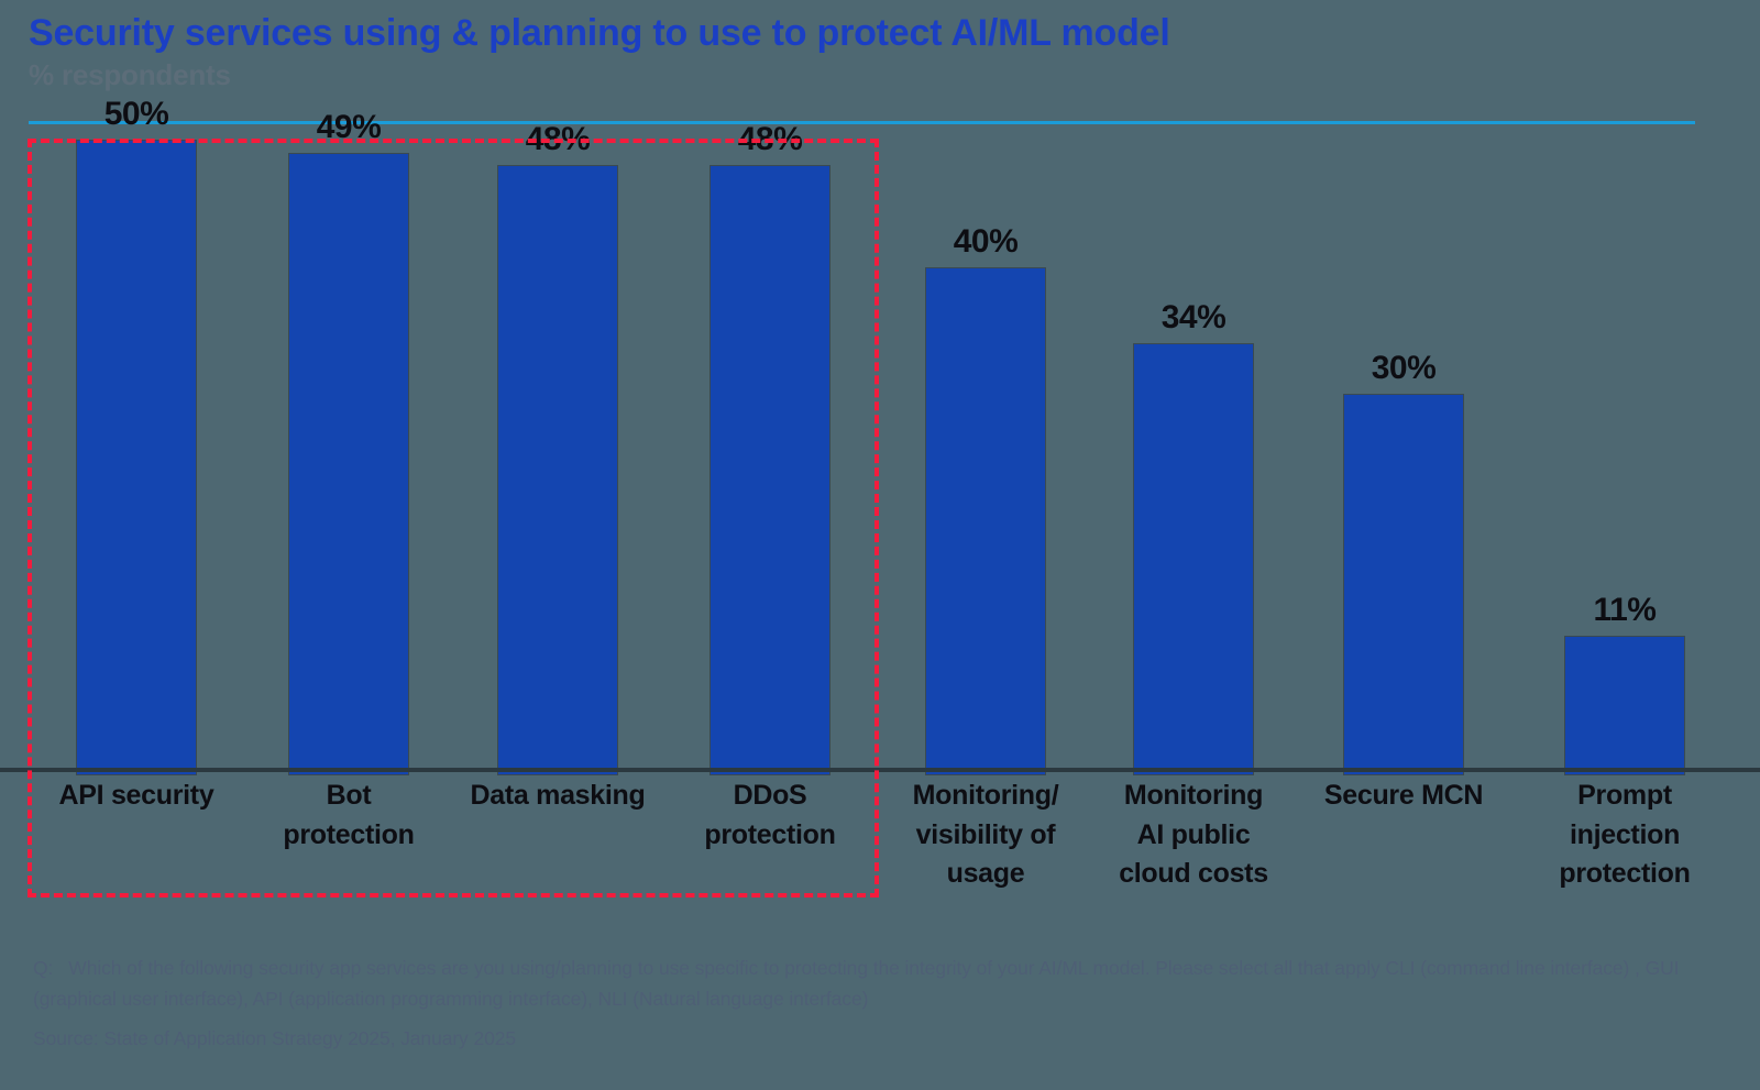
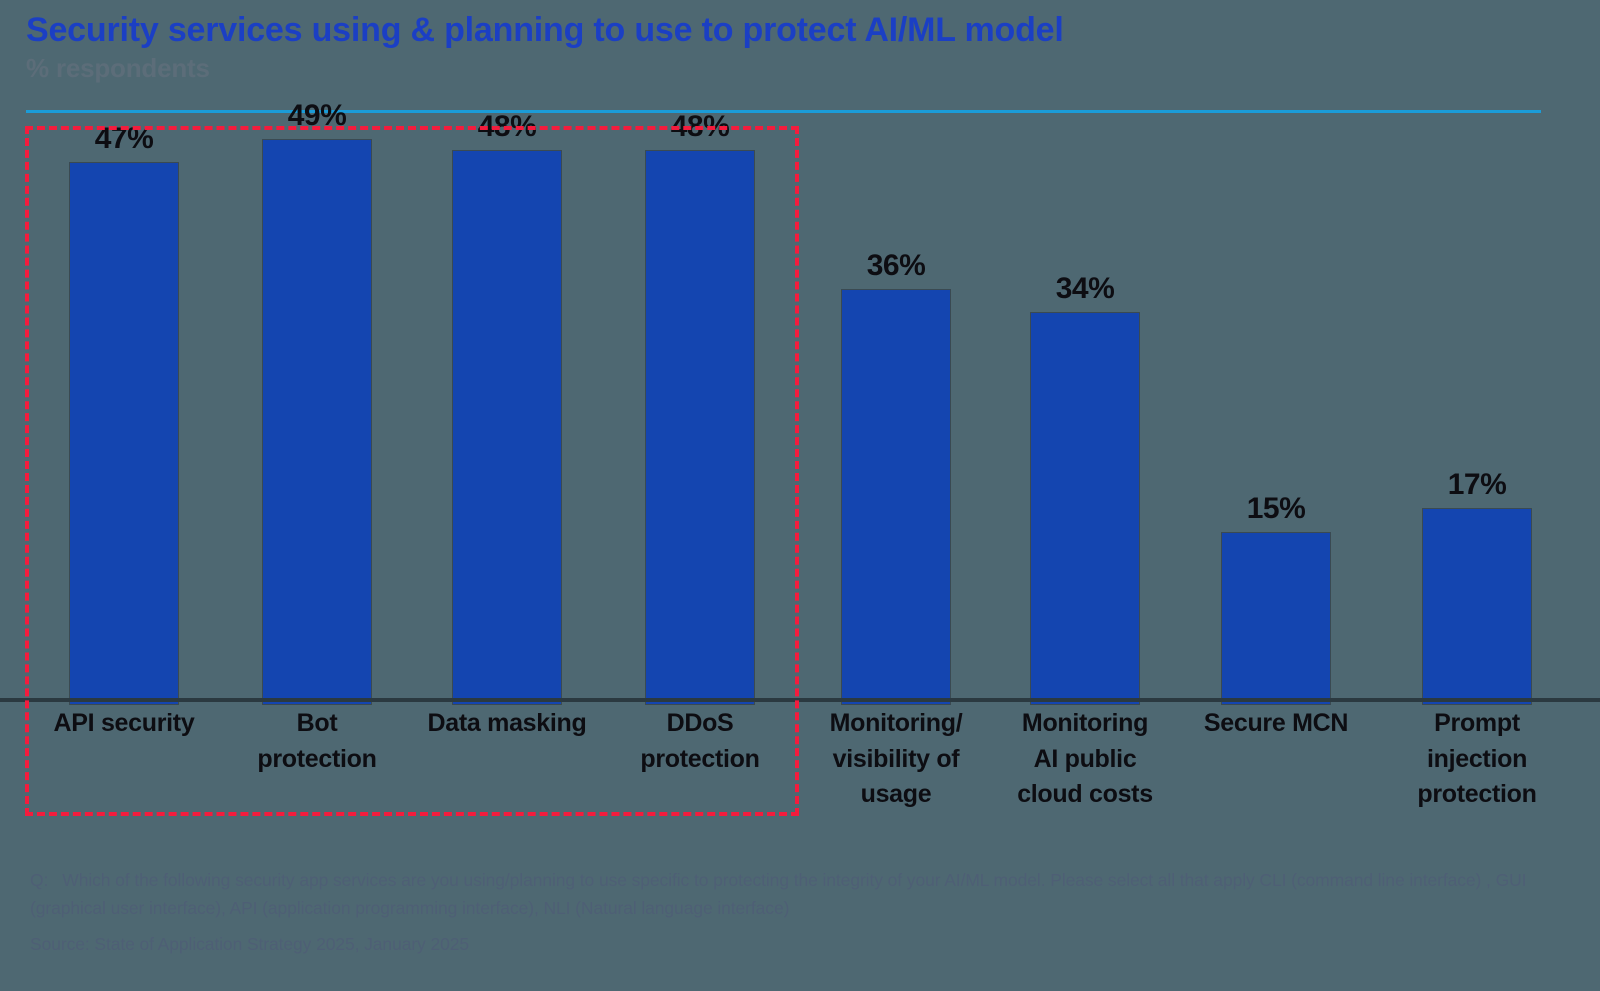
API security: 50% -> 47%
Monitoring/ visibility of usage: 40% -> 36%
Secure MCN: 30% -> 15%
Prompt injection protection: 11% -> 17%
